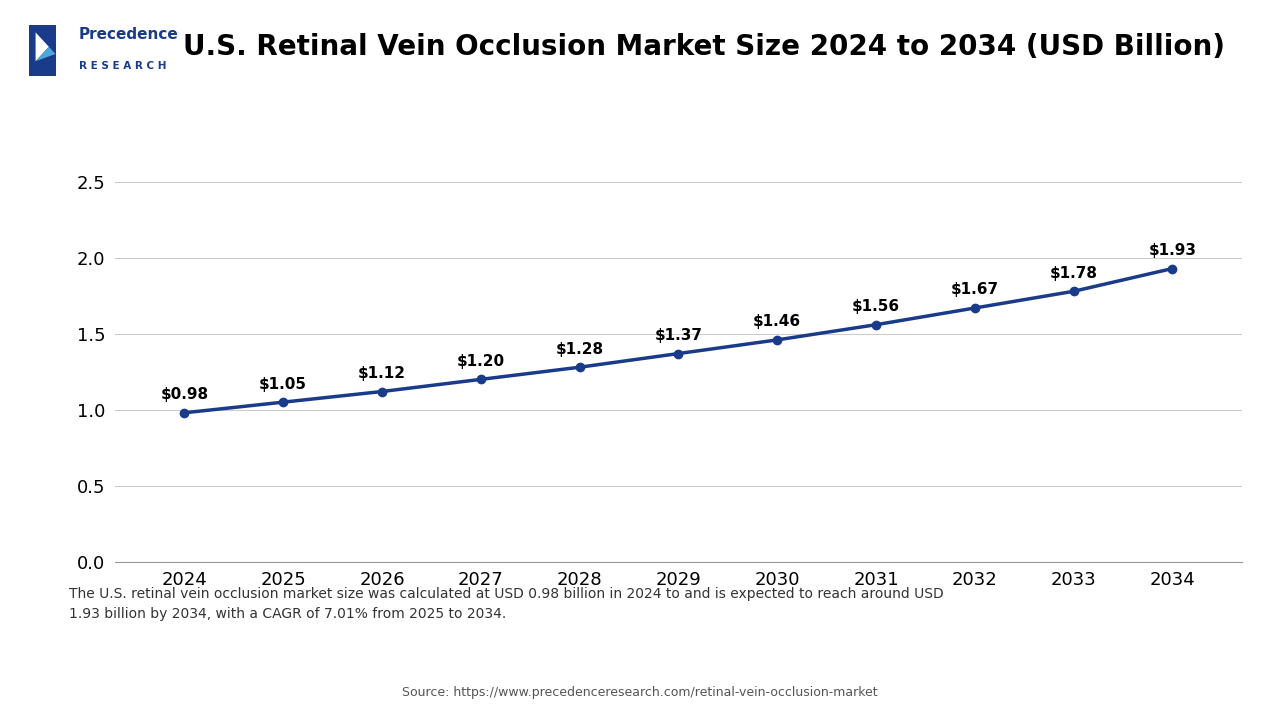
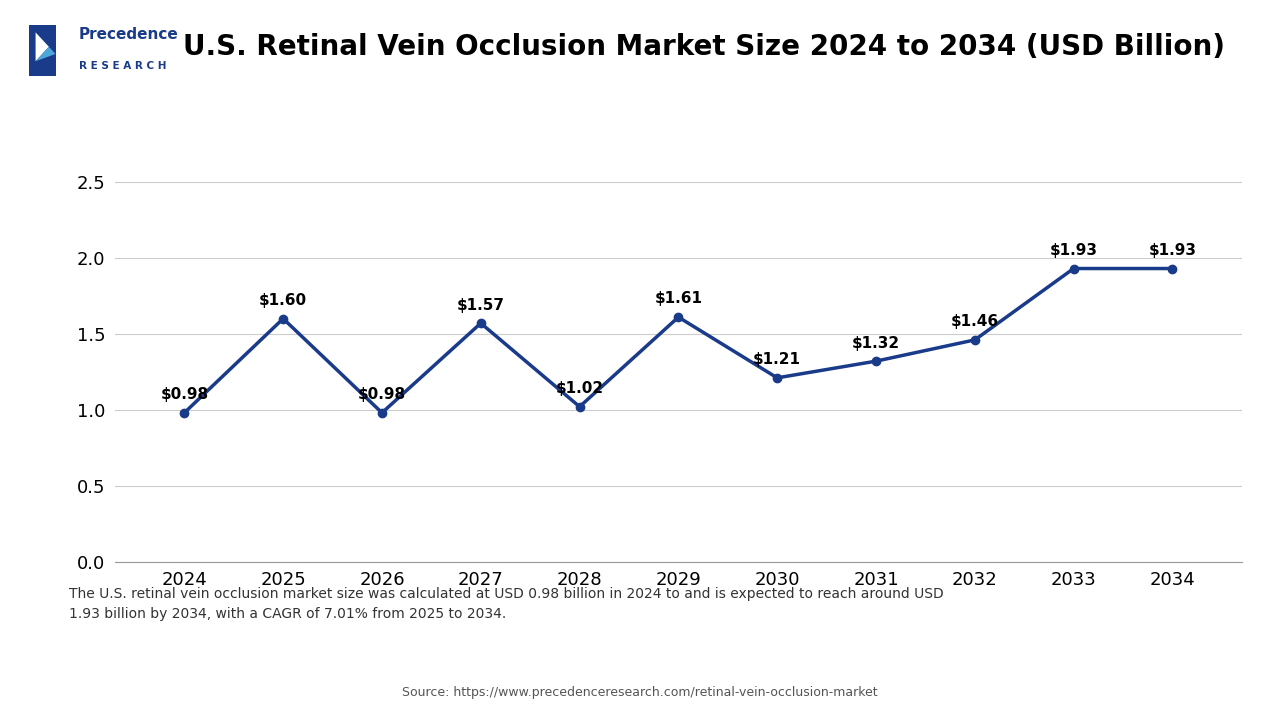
2025: $1.05 -> $1.60
2026: $1.12 -> $0.98
2027: $1.20 -> $1.57
2028: $1.28 -> $1.02
2029: $1.37 -> $1.61
2030: $1.46 -> $1.21
2031: $1.56 -> $1.32
2032: $1.67 -> $1.46
2033: $1.78 -> $1.93
